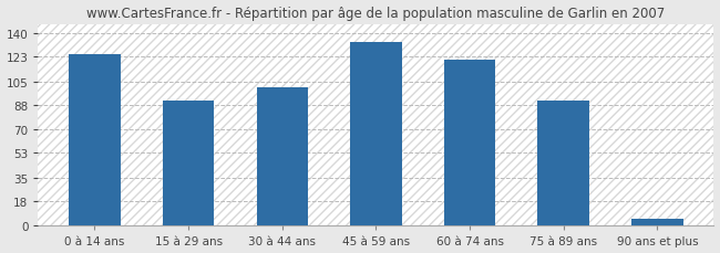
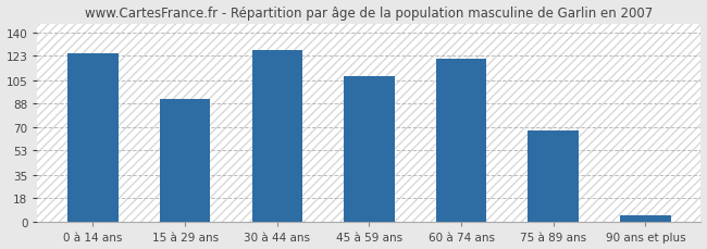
30 à 44 ans: 101 -> 127
45 à 59 ans: 134 -> 108
75 à 89 ans: 91 -> 68
